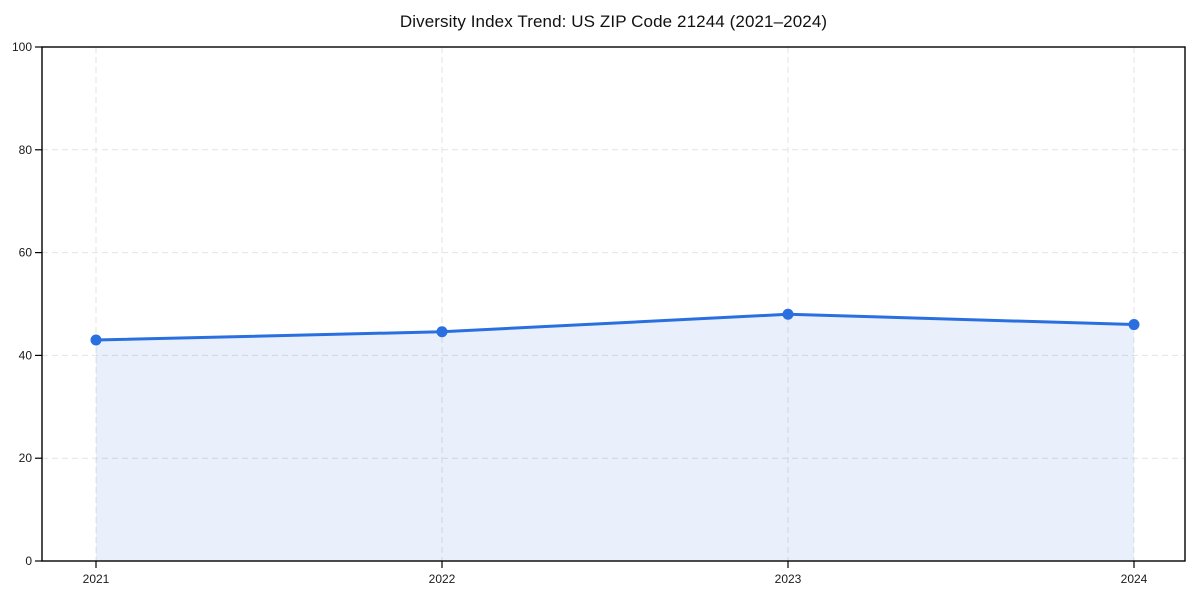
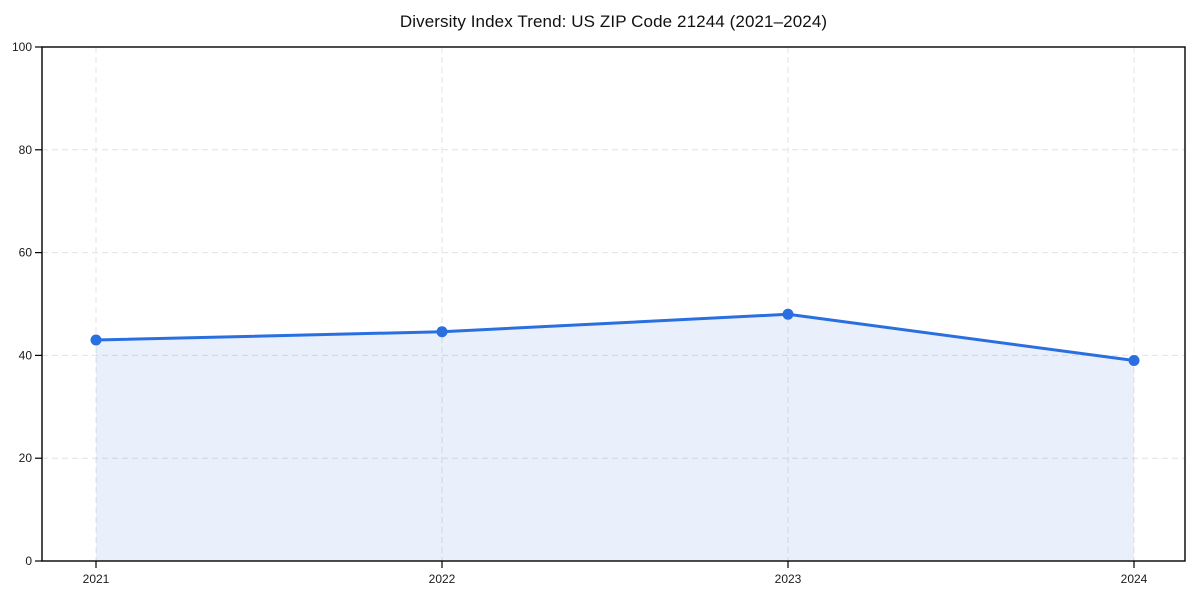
2024: 46 -> 39
